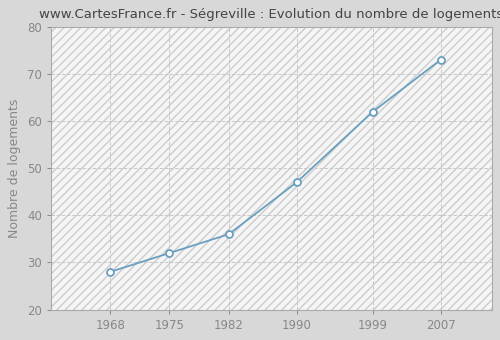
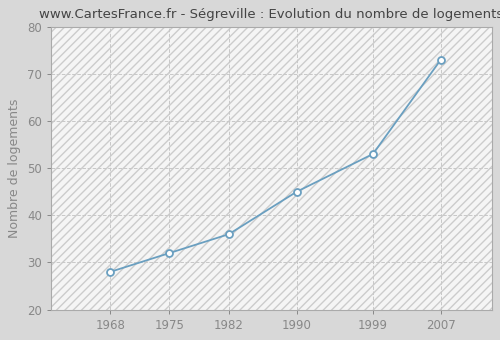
1990: 47 -> 45
1999: 62 -> 53
